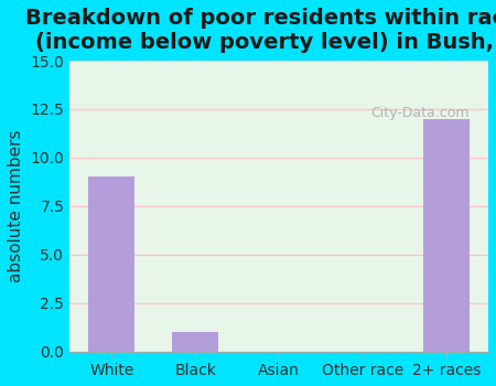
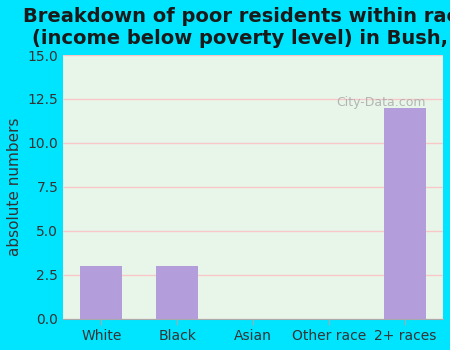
White: 9 -> 3
Black: 1 -> 3
